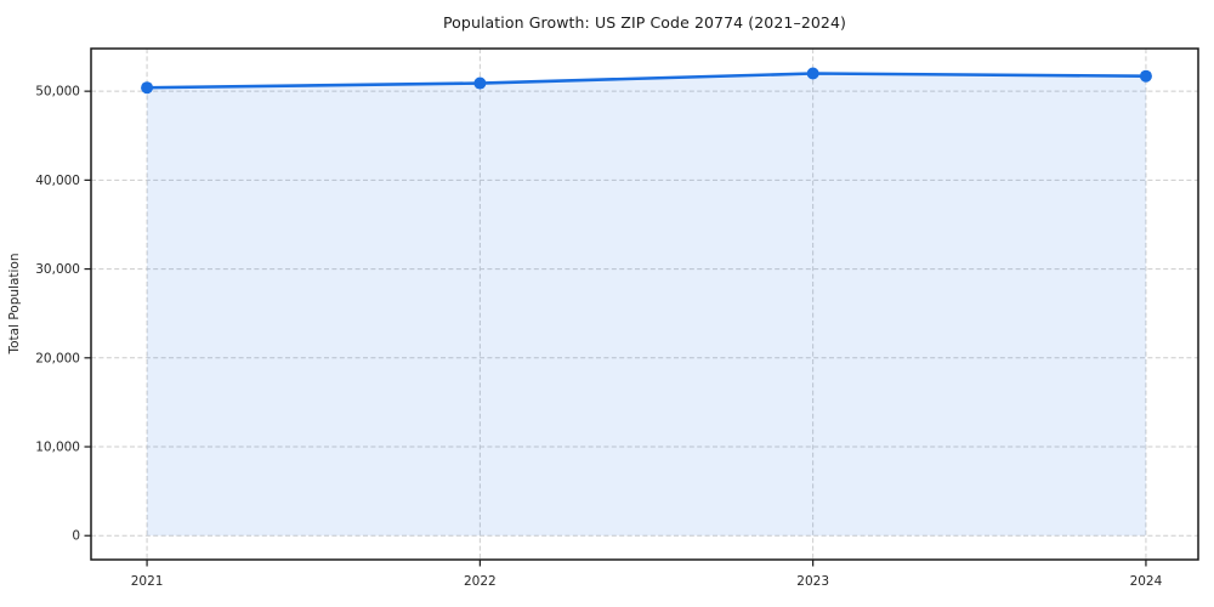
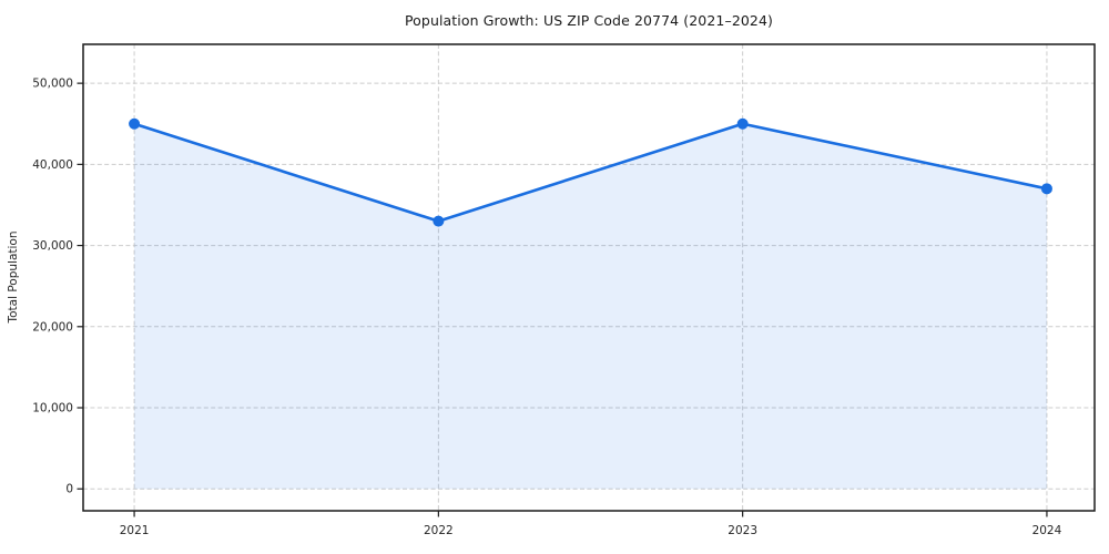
2021: 50000 -> 45000
2022: 51000 -> 33000
2023: 52000 -> 45000
2024: 52000 -> 37000
